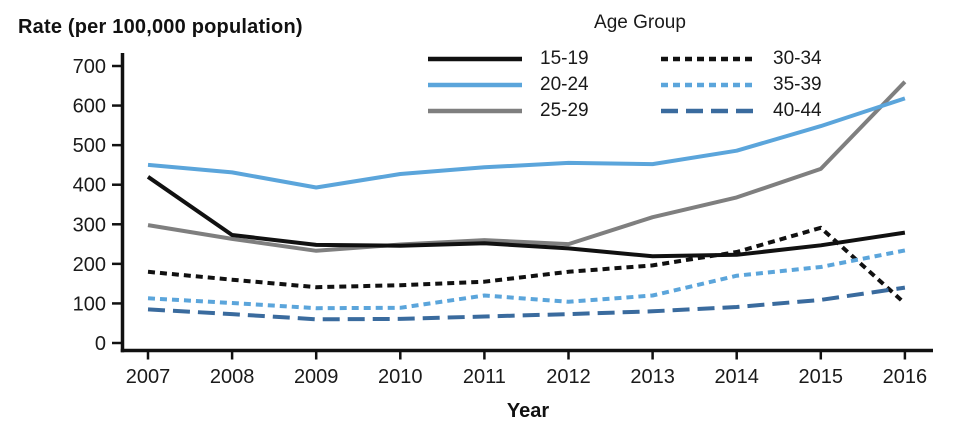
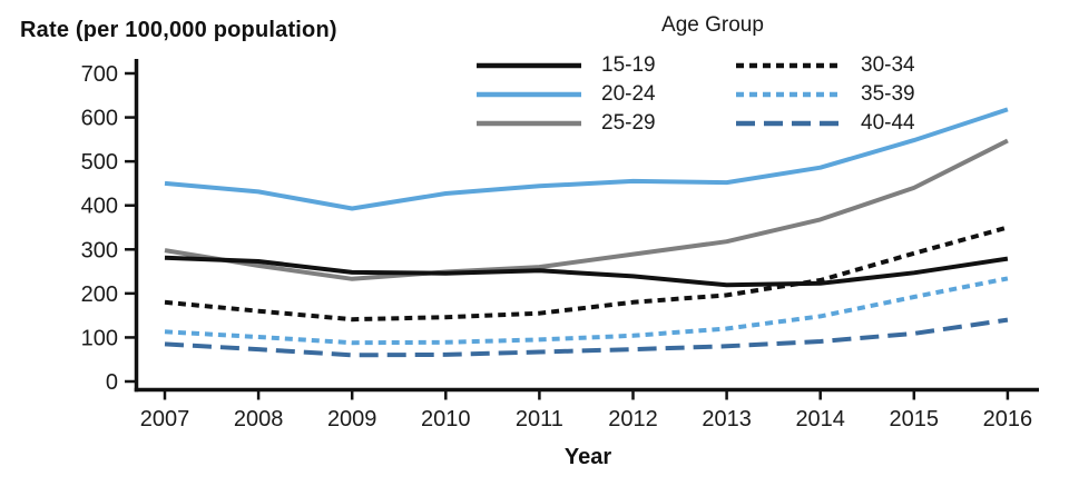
15-19/2007: 420 -> 280
35-39/2011: 120 -> 100
25-29/2012: 250 -> 290
35-39/2014: 170 -> 150
25-29/2016: 660 -> 550
30-34/2016: 100 -> 350
